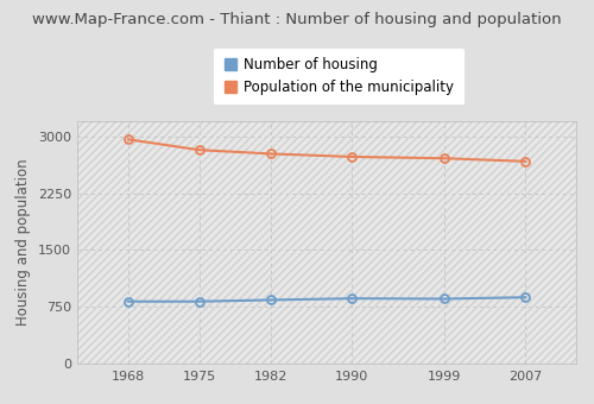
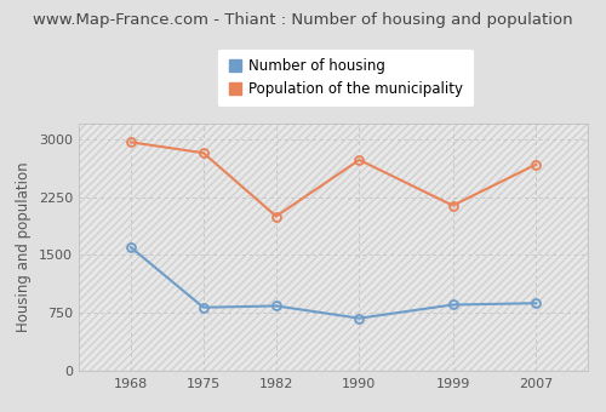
Number of housing/1968: 820 -> 1600
Population of the municipality/1982: 2770 -> 2000
Number of housing/1990: 860 -> 680
Population of the municipality/1999: 2710 -> 2140
